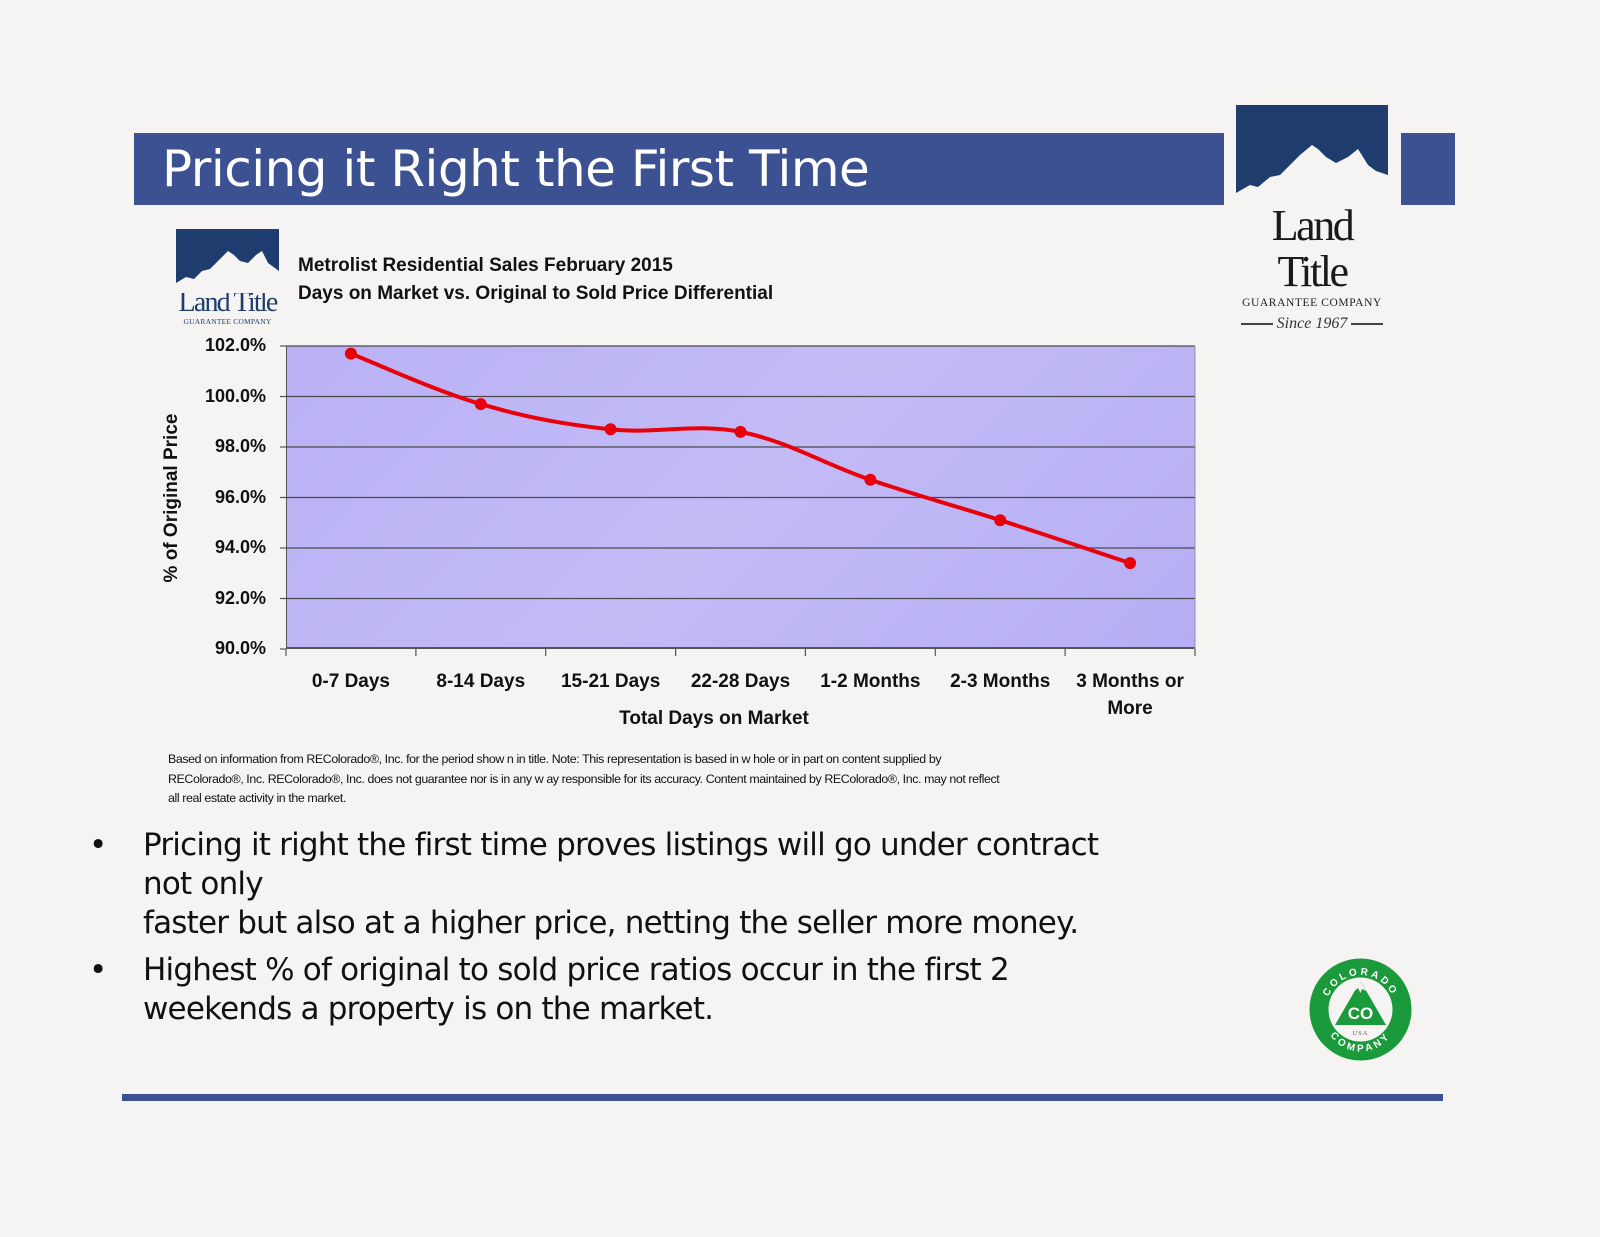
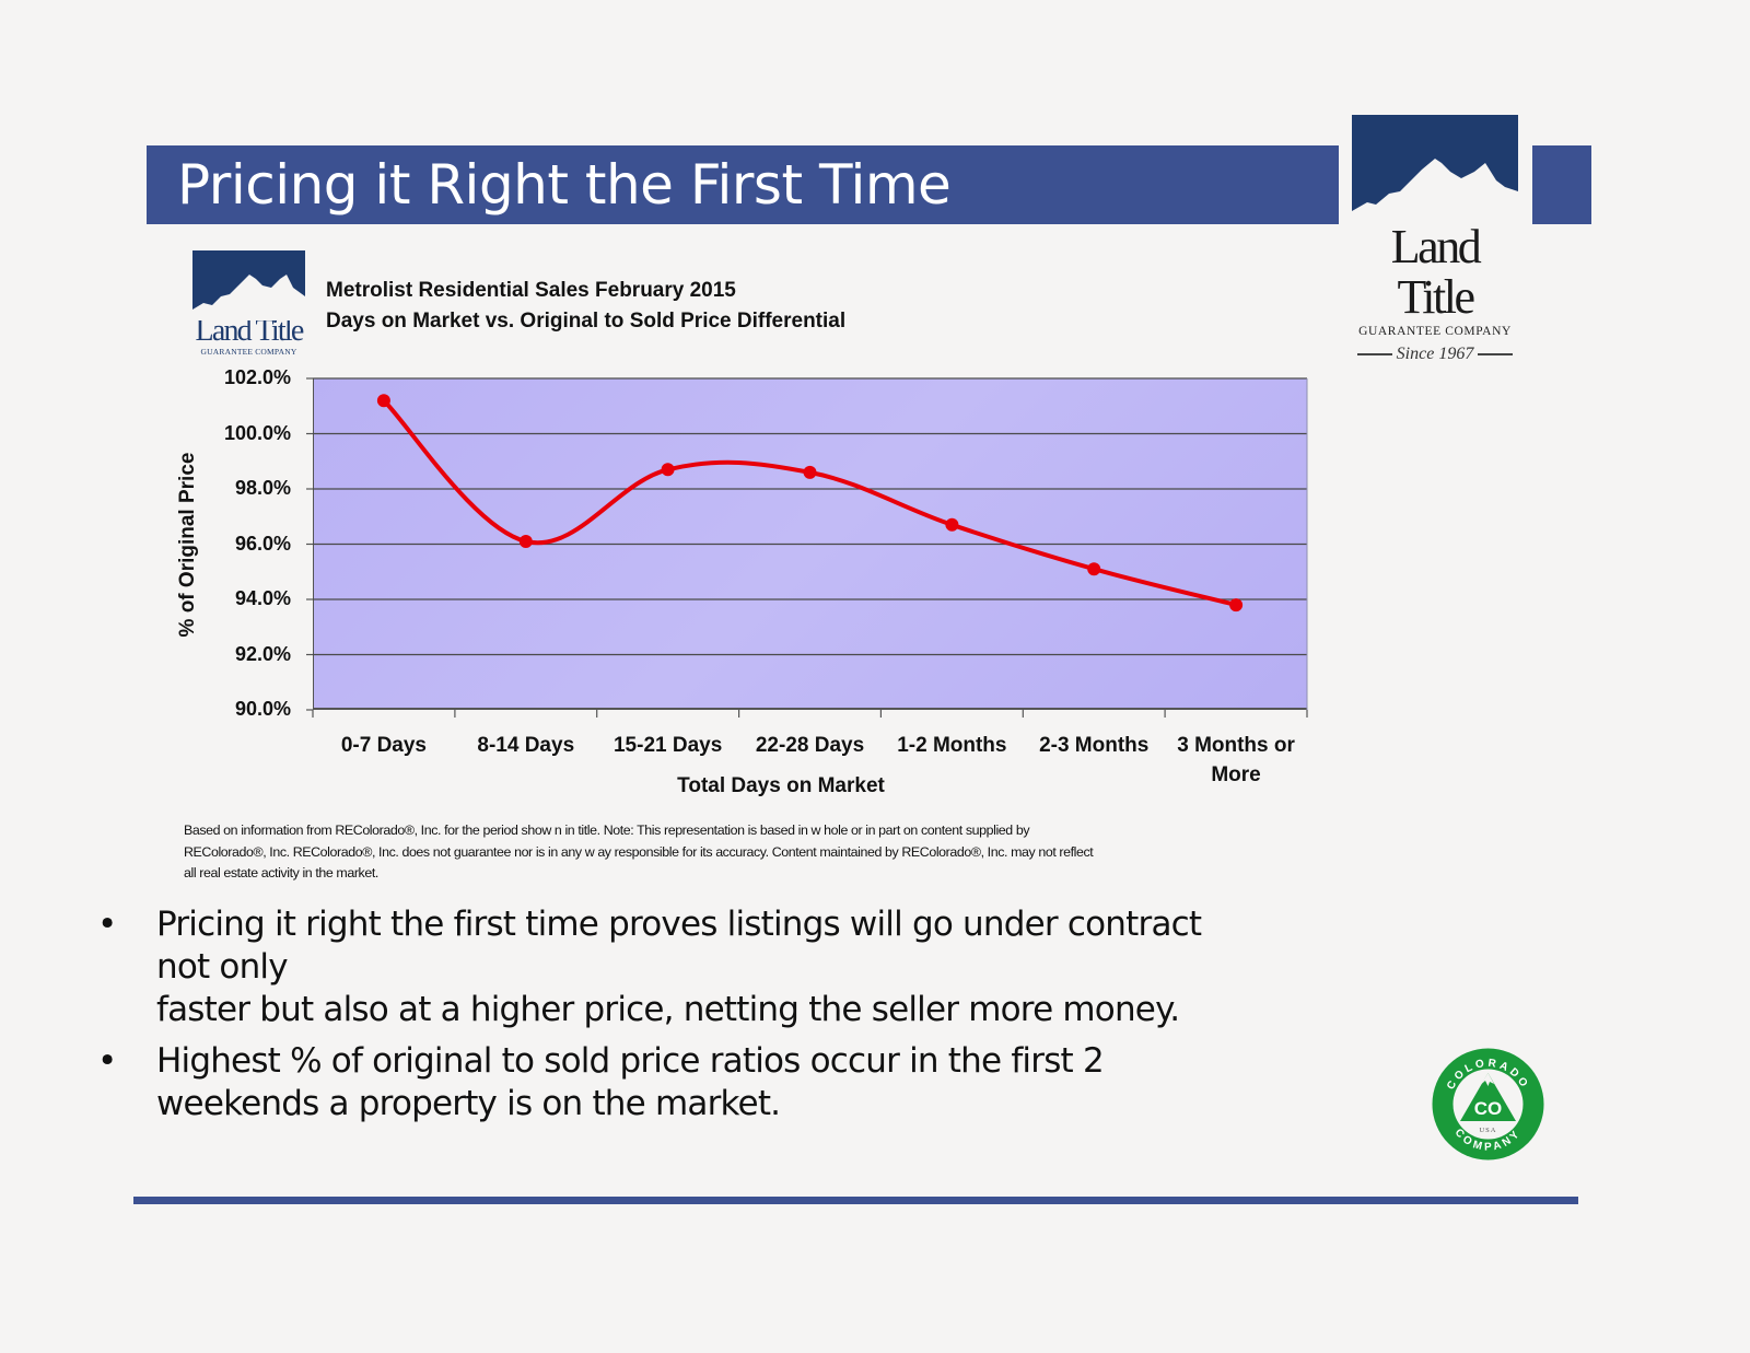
0-7 Days: 101.7% -> 101.2%
8-14 Days: 99.7% -> 96.1%
3 Months or More: 93.4% -> 93.8%
